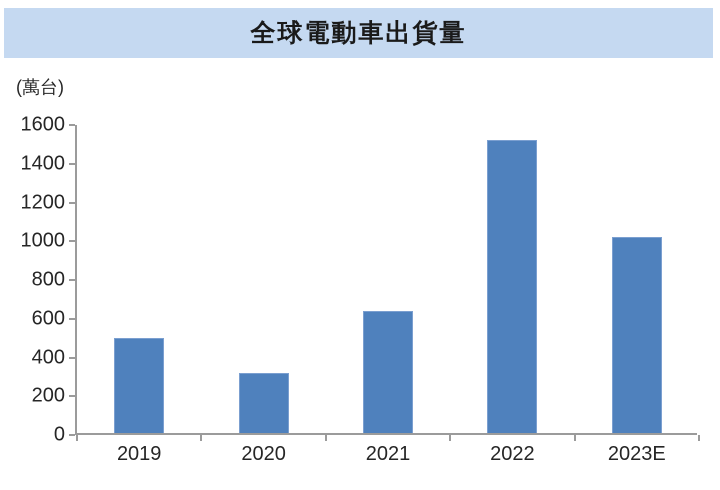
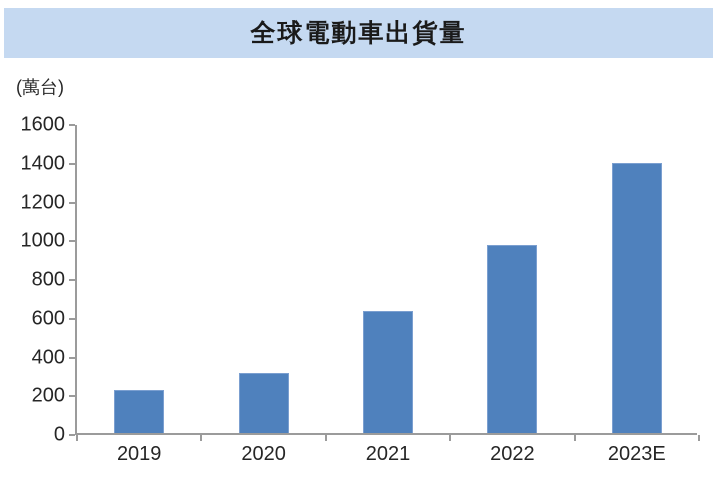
2019: 490 -> 220
2022: 1510 -> 970
2023E: 1010 -> 1400
